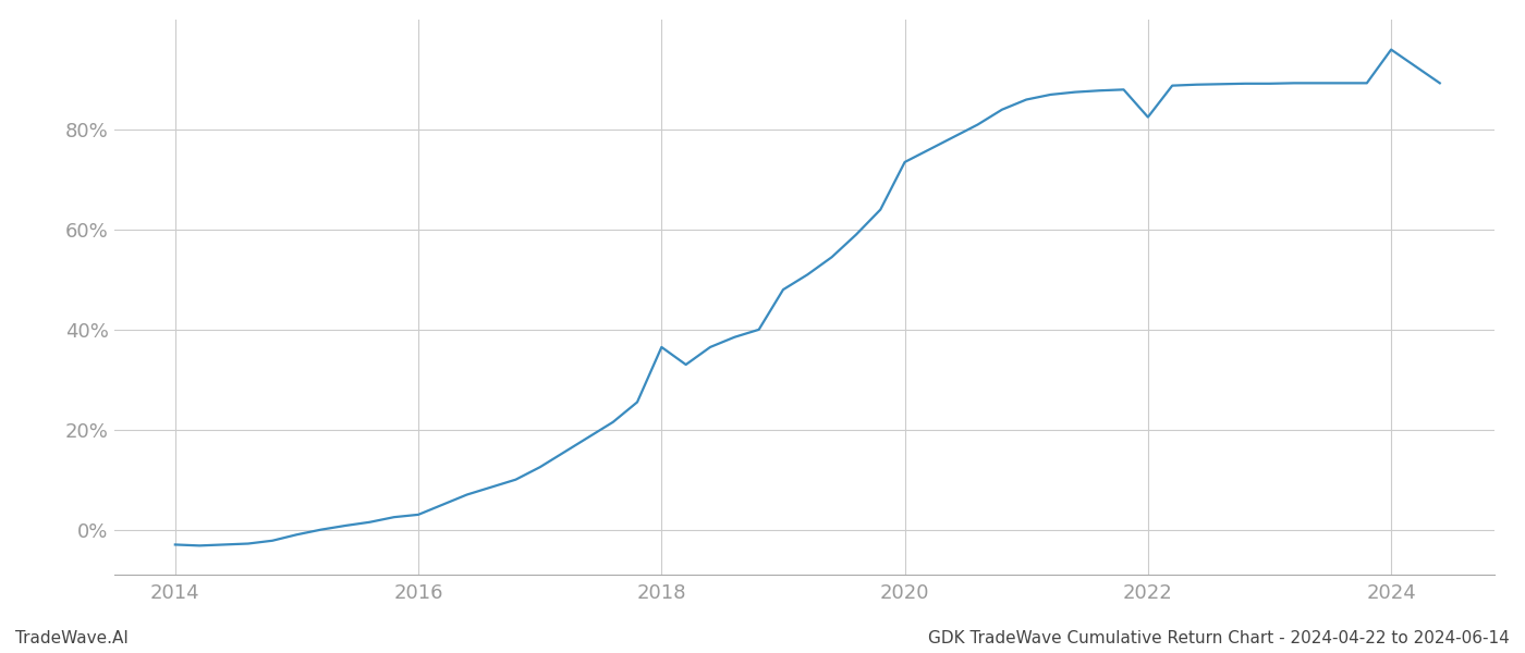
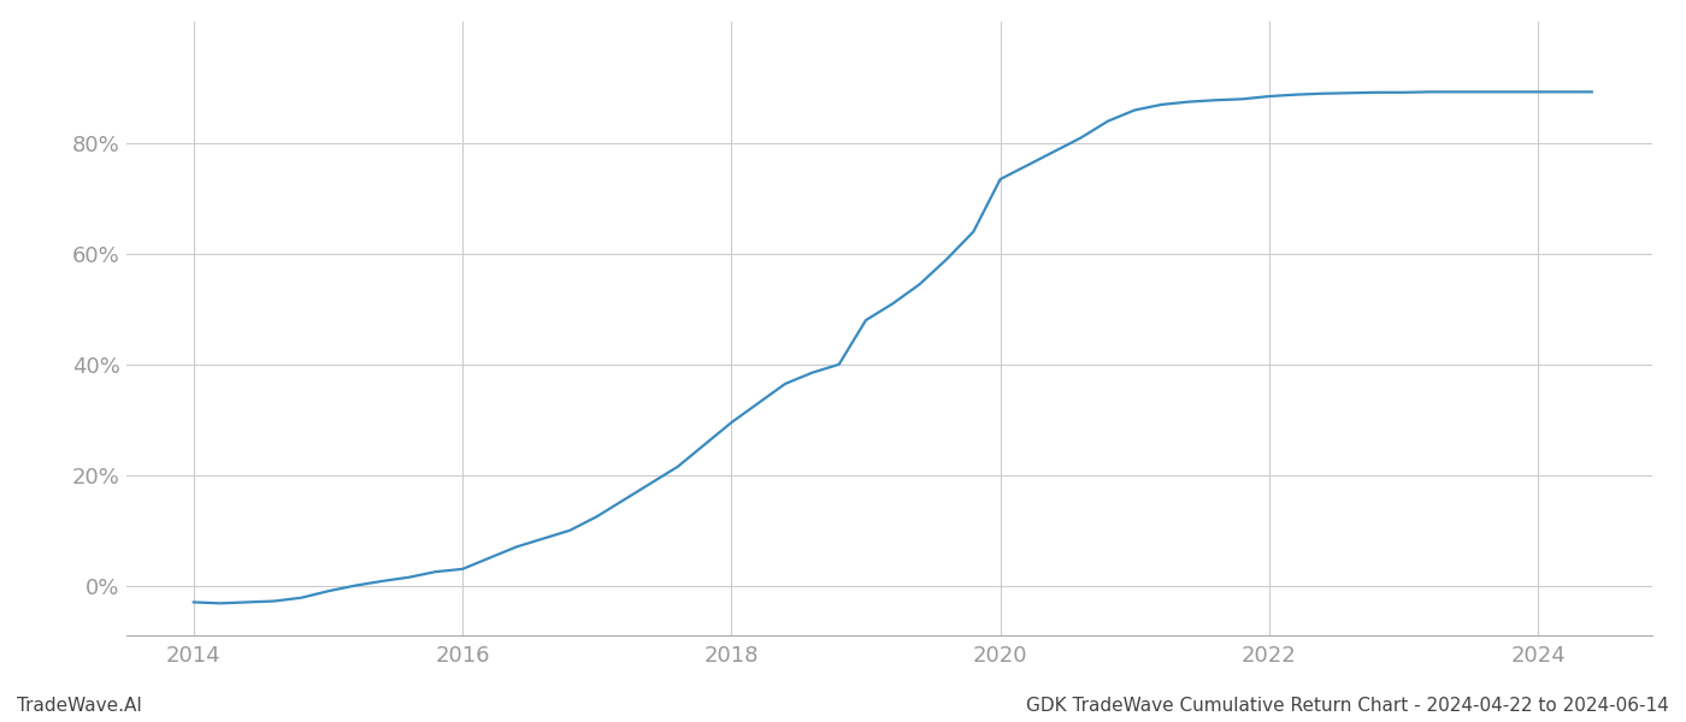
2018: 36.5% -> 29.5%
2022: 82.5% -> 88.5%
2024: 96.0% -> 89.3%
